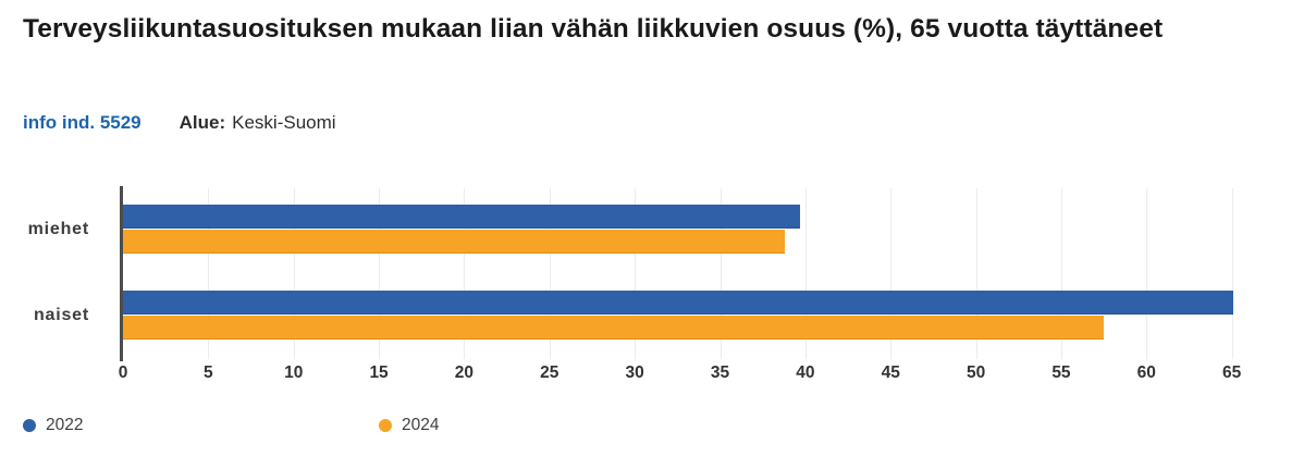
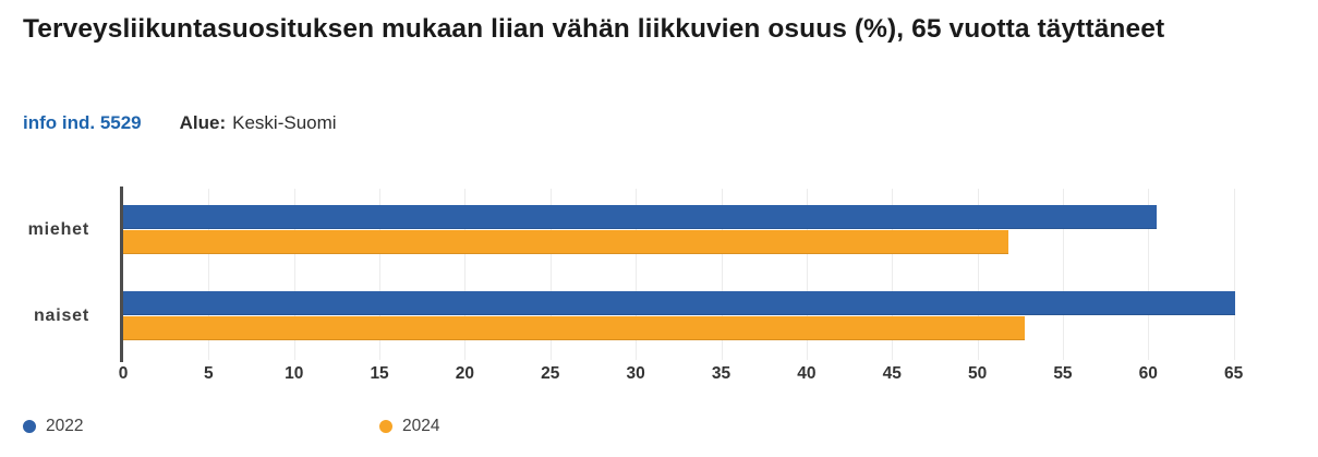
2022/miehet: 39.7 -> 60.5
2024/miehet: 38.8 -> 51.8
2024/naiset: 57.5 -> 52.8
